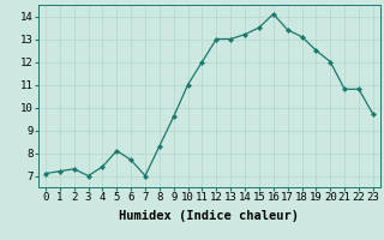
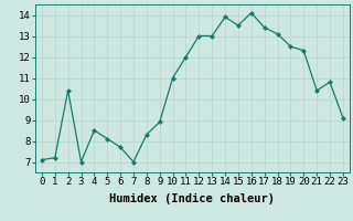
2: 7.3 -> 10.4
4: 7.4 -> 8.5
9: 9.6 -> 8.9
14: 13.2 -> 13.9
20: 12.0 -> 12.3
21: 10.8 -> 10.4
23: 9.7 -> 9.1
